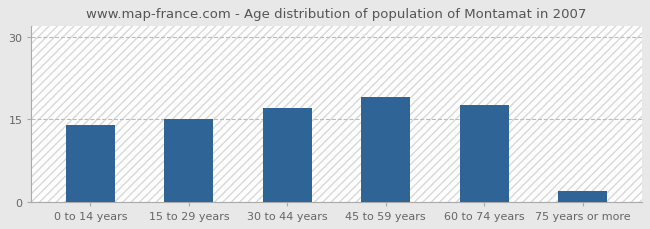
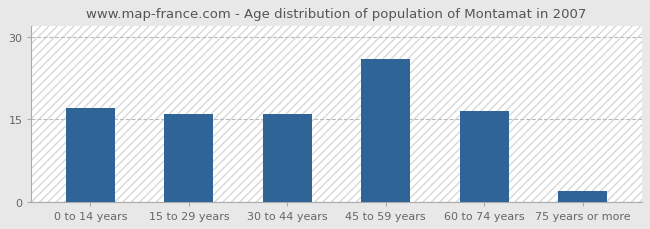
0 to 14 years: 14.0 -> 17.0
15 to 29 years: 15.0 -> 16.0
30 to 44 years: 17.0 -> 16.0
45 to 59 years: 19.0 -> 26.0
60 to 74 years: 17.5 -> 16.4
